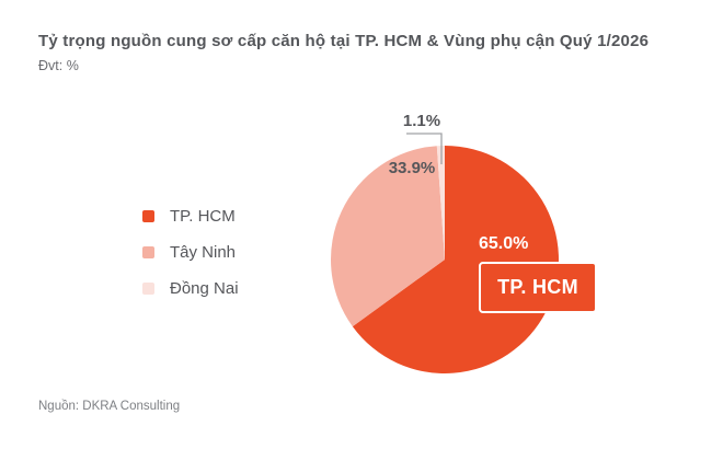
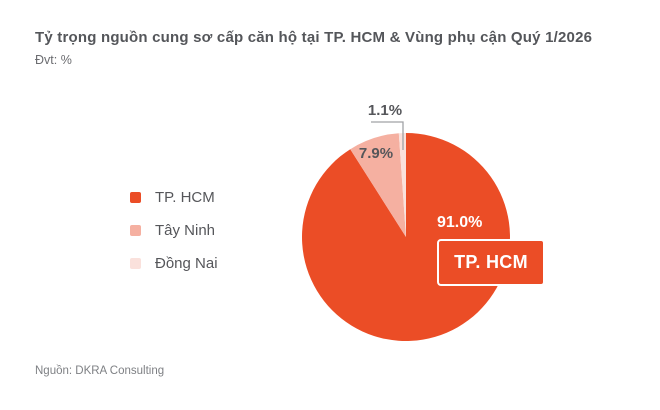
TP. HCM: 65.0% -> 91.0%
Tây Ninh: 33.9% -> 7.9%
